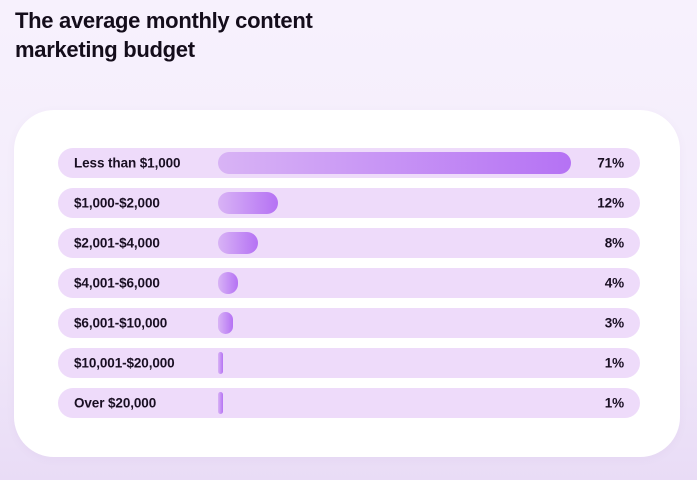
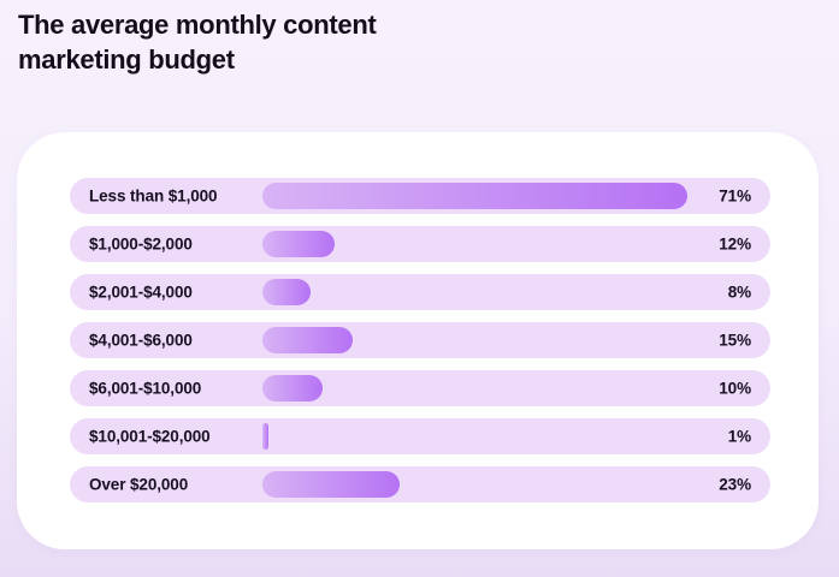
$4,001-$6,000: 4% -> 15%
$6,001-$10,000: 3% -> 10%
Over $20,000: 1% -> 23%
